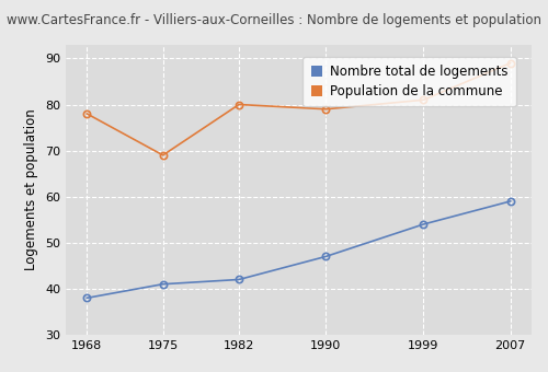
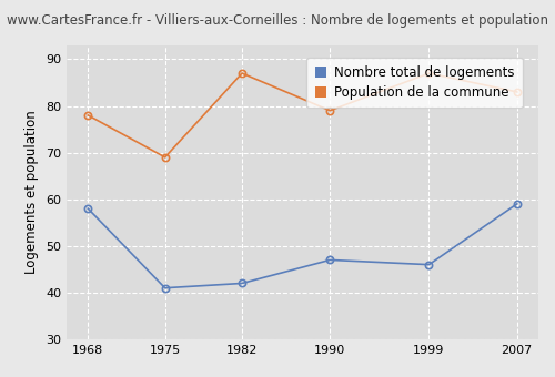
Nombre total de logements/1968: 38 -> 58
Population de la commune/1982: 80 -> 87
Nombre total de logements/1999: 54 -> 46
Population de la commune/1999: 81 -> 87
Population de la commune/2007: 89 -> 83
